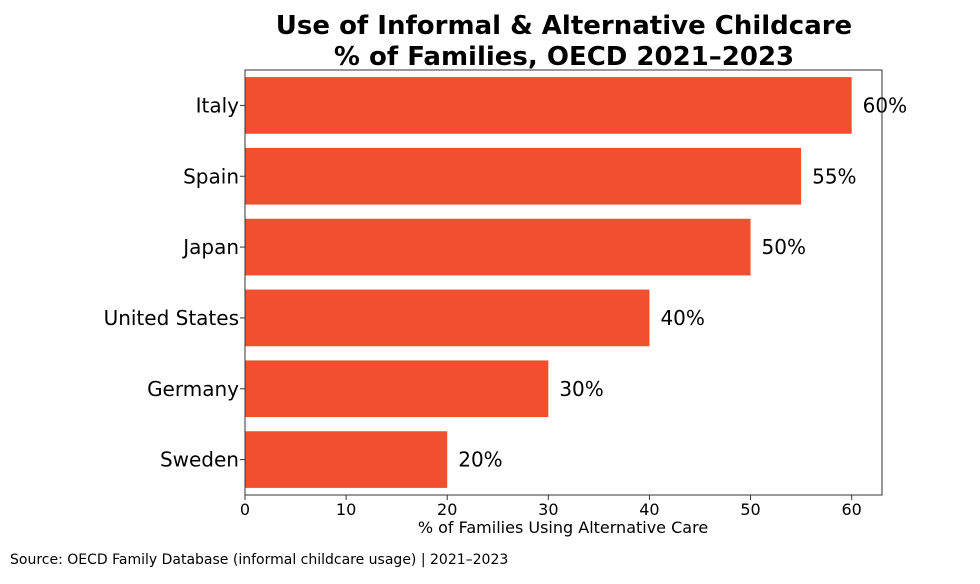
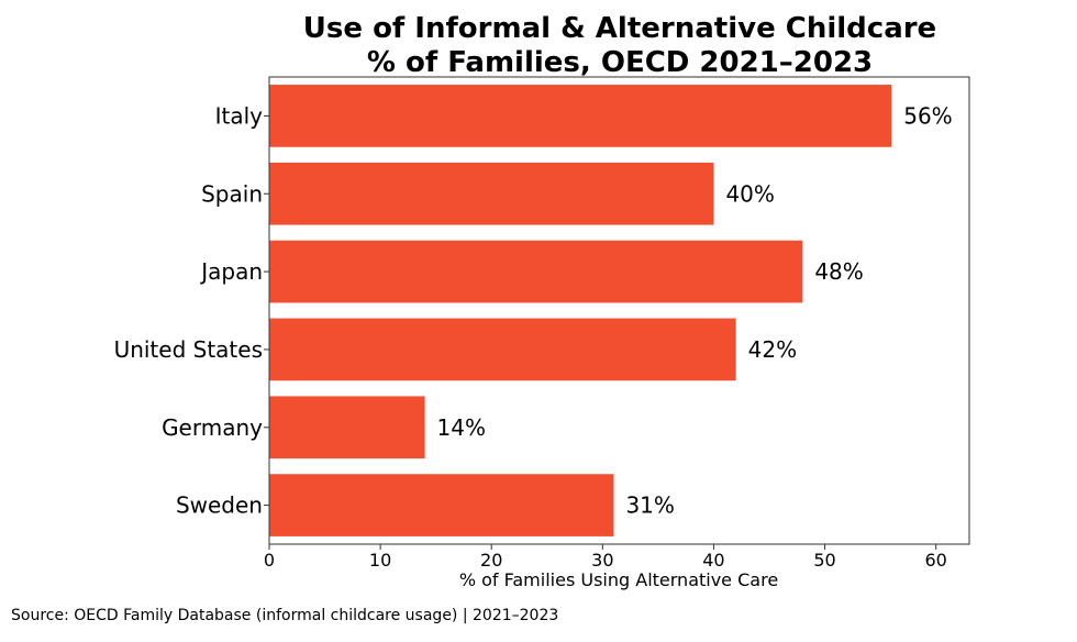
Italy: 60% -> 56%
Spain: 55% -> 40%
Japan: 50% -> 48%
United States: 40% -> 42%
Germany: 30% -> 14%
Sweden: 20% -> 31%
